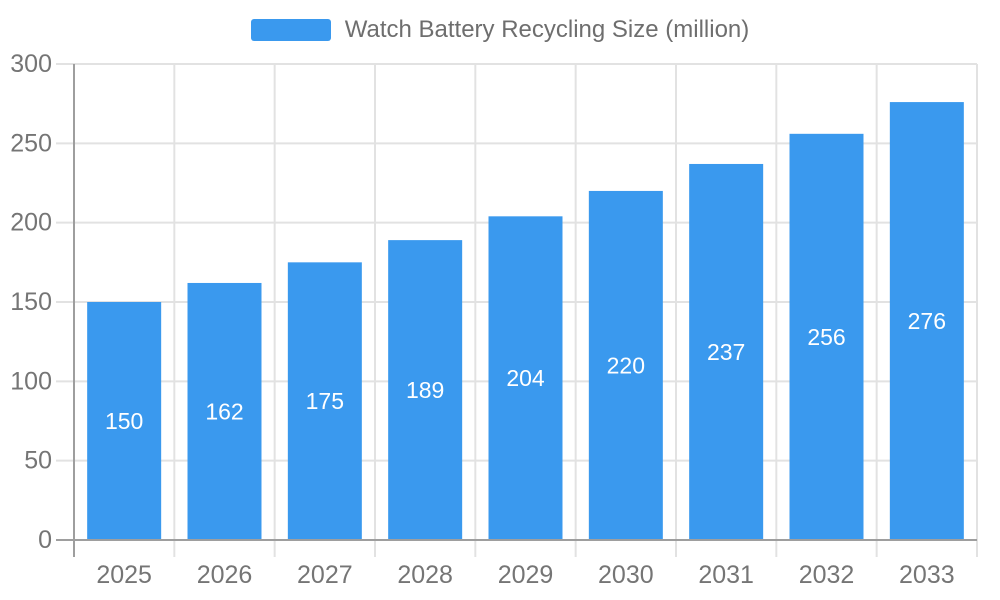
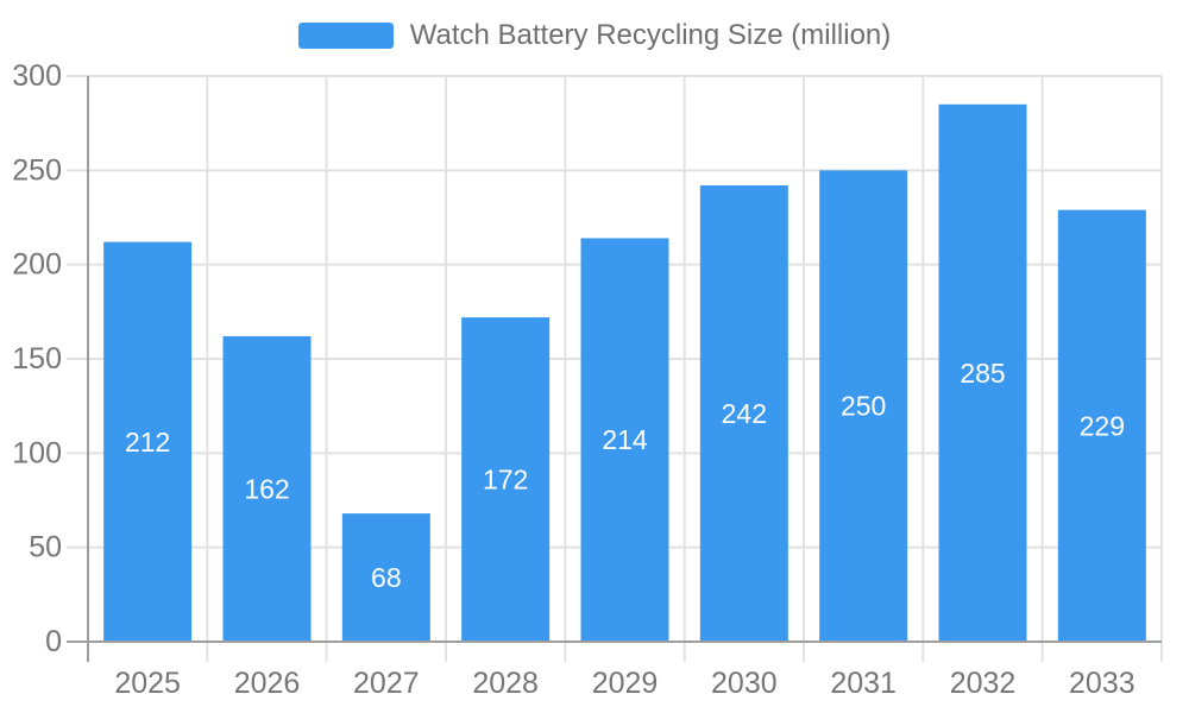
2025: 150 -> 212
2027: 175 -> 68
2028: 189 -> 172
2029: 204 -> 214
2030: 220 -> 242
2031: 237 -> 250
2032: 256 -> 285
2033: 276 -> 229
